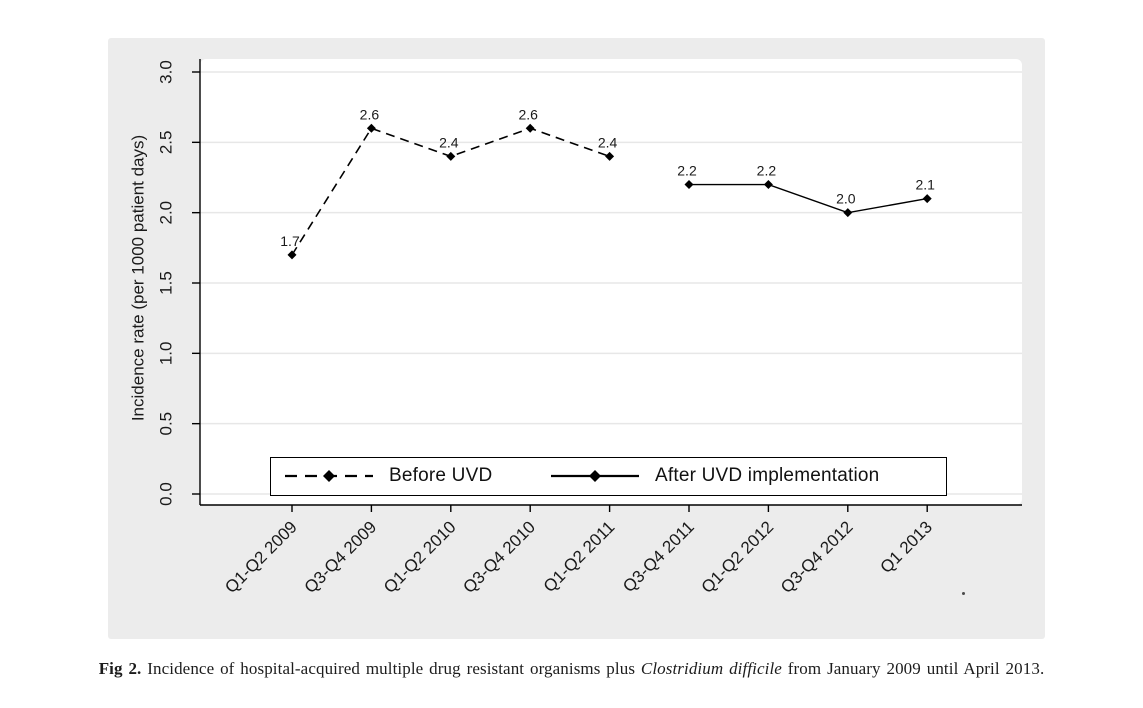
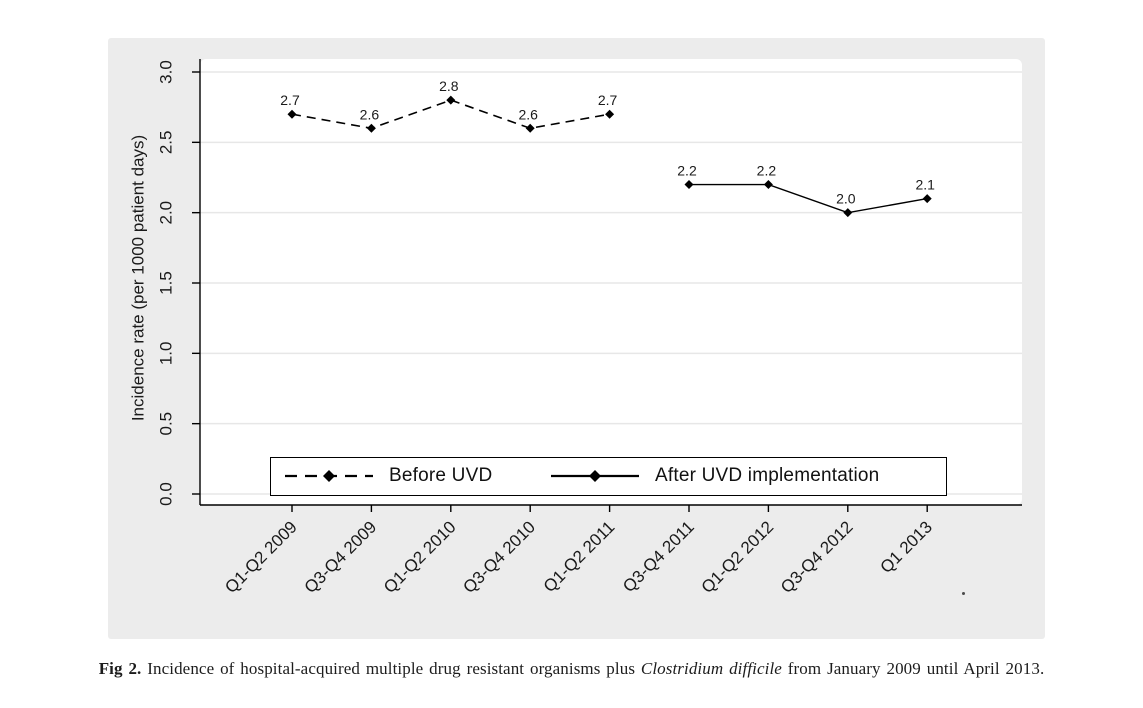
Before UVD/Q1-Q2 2009: 1.7 -> 2.7
Before UVD/Q1-Q2 2010: 2.4 -> 2.8
Before UVD/Q1-Q2 2011: 2.4 -> 2.7
